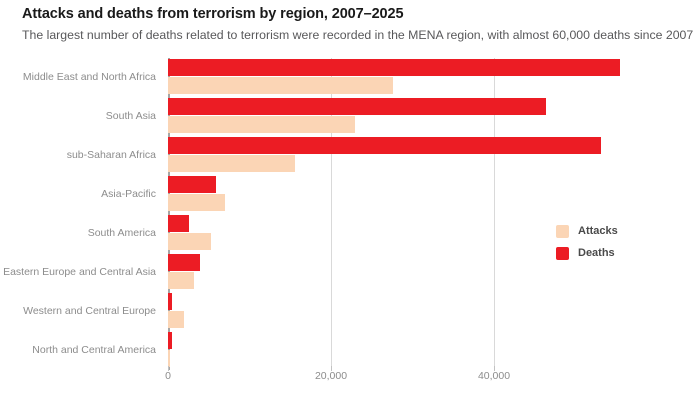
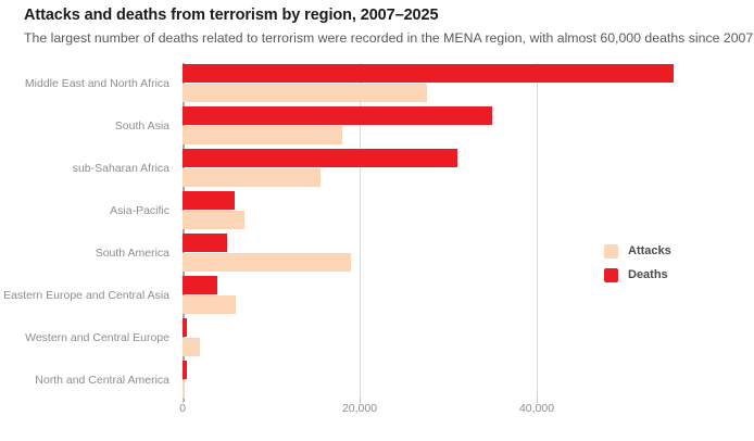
Deaths/South Asia: 46000 -> 35000
Attacks/South Asia: 23000 -> 18000
Deaths/sub-Saharan Africa: 53000 -> 31000
Deaths/South America: 3000 -> 5000
Attacks/South America: 5000 -> 19000
Attacks/Eastern Europe and Central Asia: 3000 -> 6000
